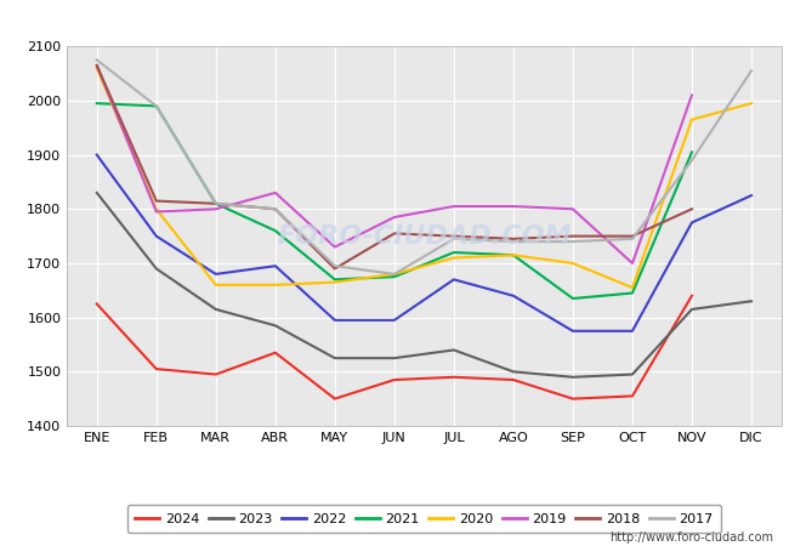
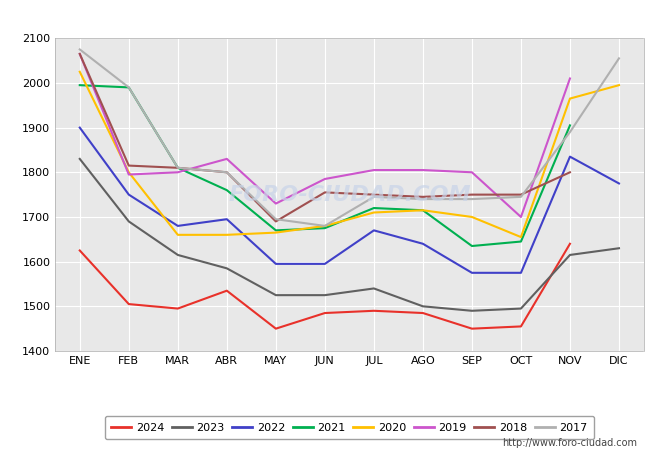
2020/ENE: 2060 -> 2025
2022/NOV: 1775 -> 1835
2022/DIC: 1825 -> 1775
